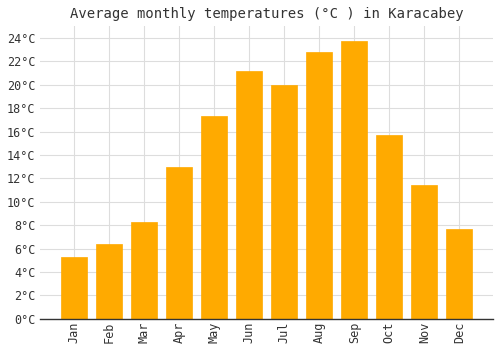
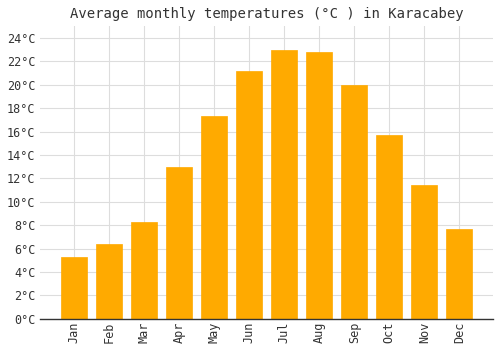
Jul: 20.0°C -> 23.0°C
Sep: 23.7°C -> 20.0°C
